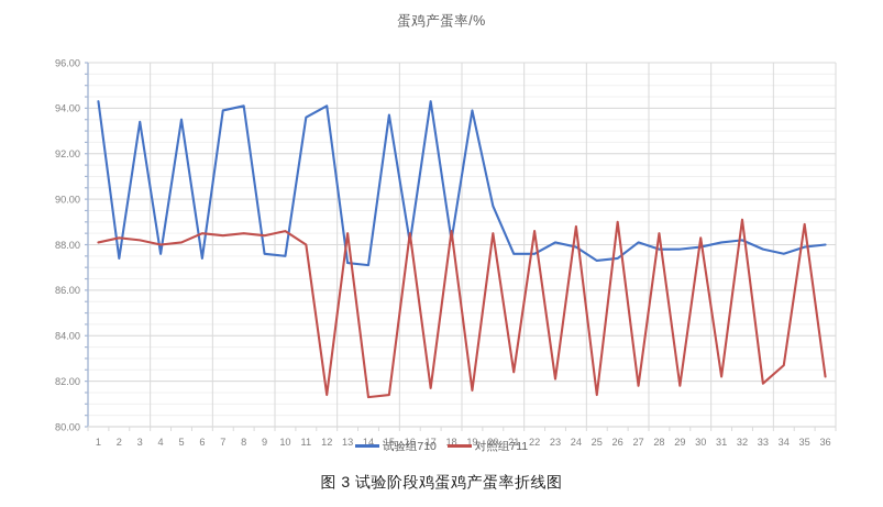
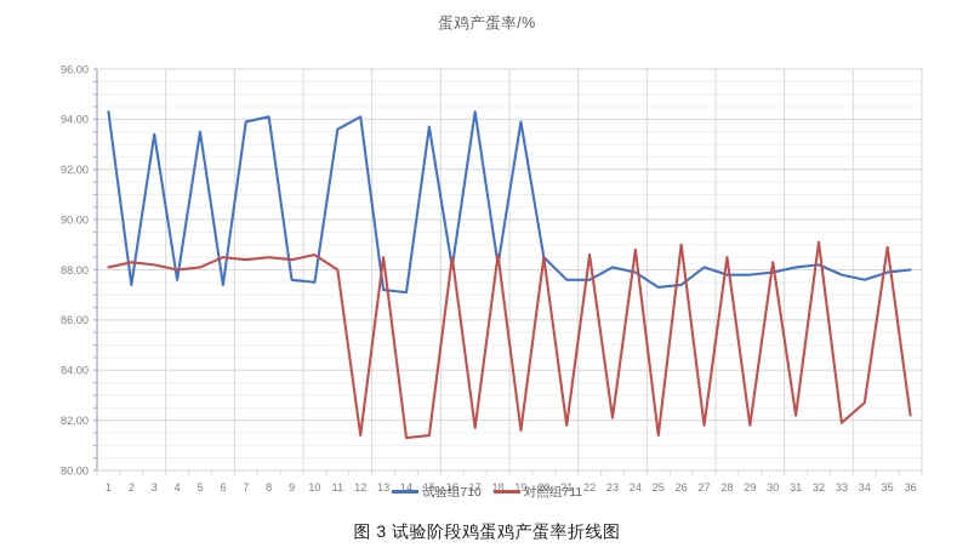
试验组710/20: 89.7 -> 88.5
对照组711/21: 82.4 -> 81.8
